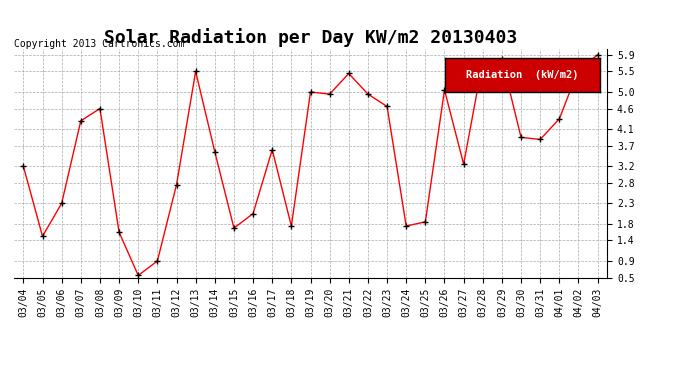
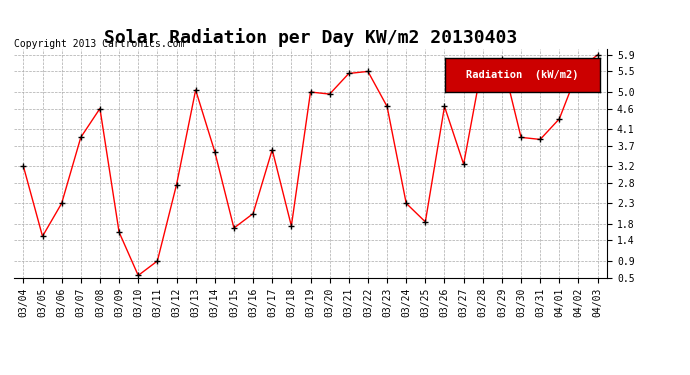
03/07: 4.30 -> 3.90
03/13: 5.50 -> 5.05
03/22: 4.95 -> 5.50
03/24: 1.75 -> 2.30
03/26: 5.05 -> 4.65
